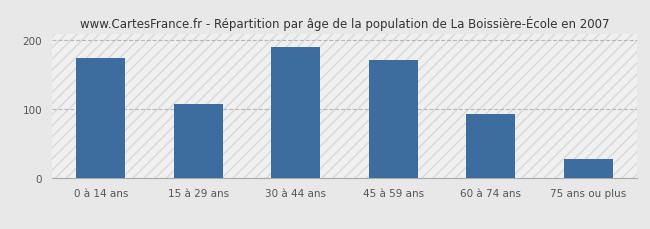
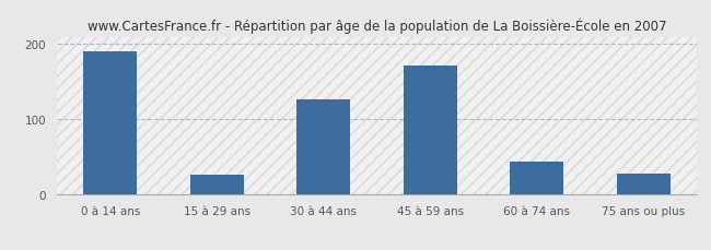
0 à 14 ans: 175 -> 190
15 à 29 ans: 108 -> 26
30 à 44 ans: 190 -> 126
60 à 74 ans: 93 -> 44
